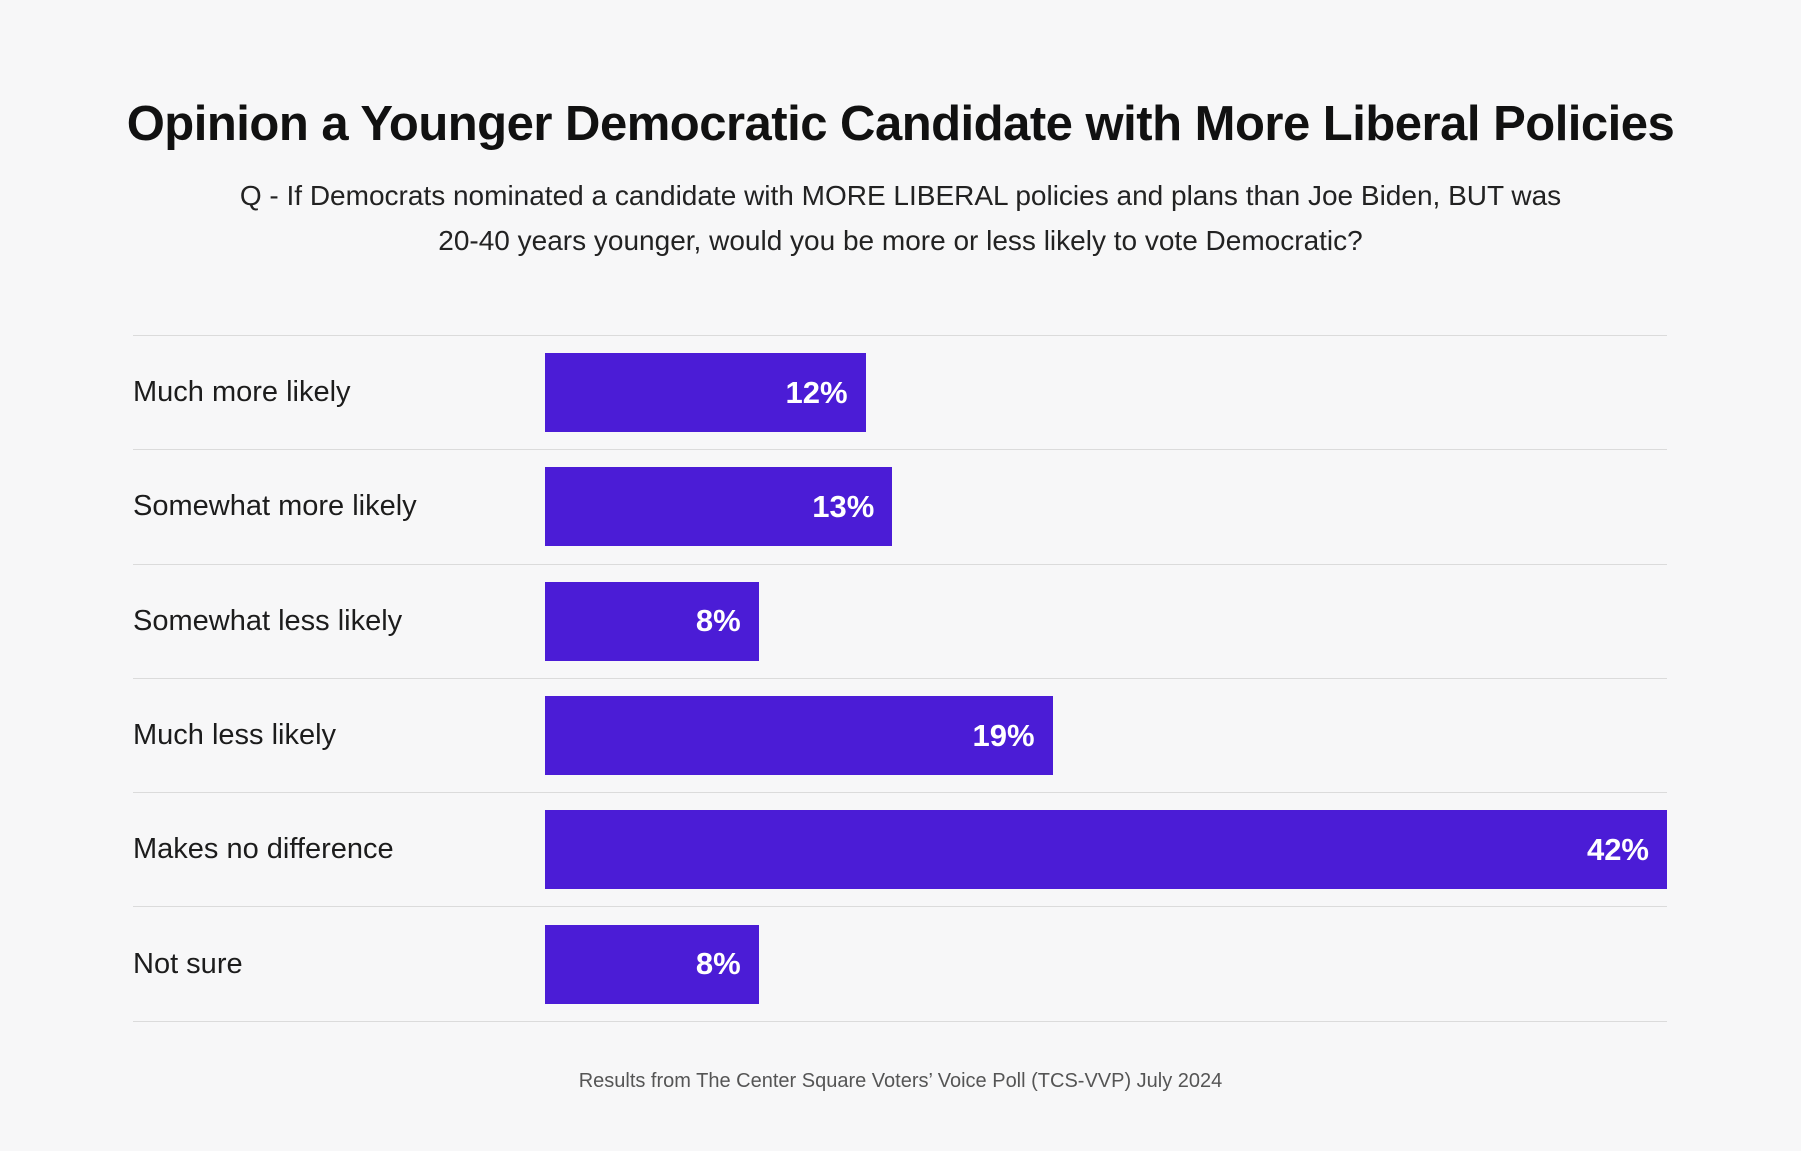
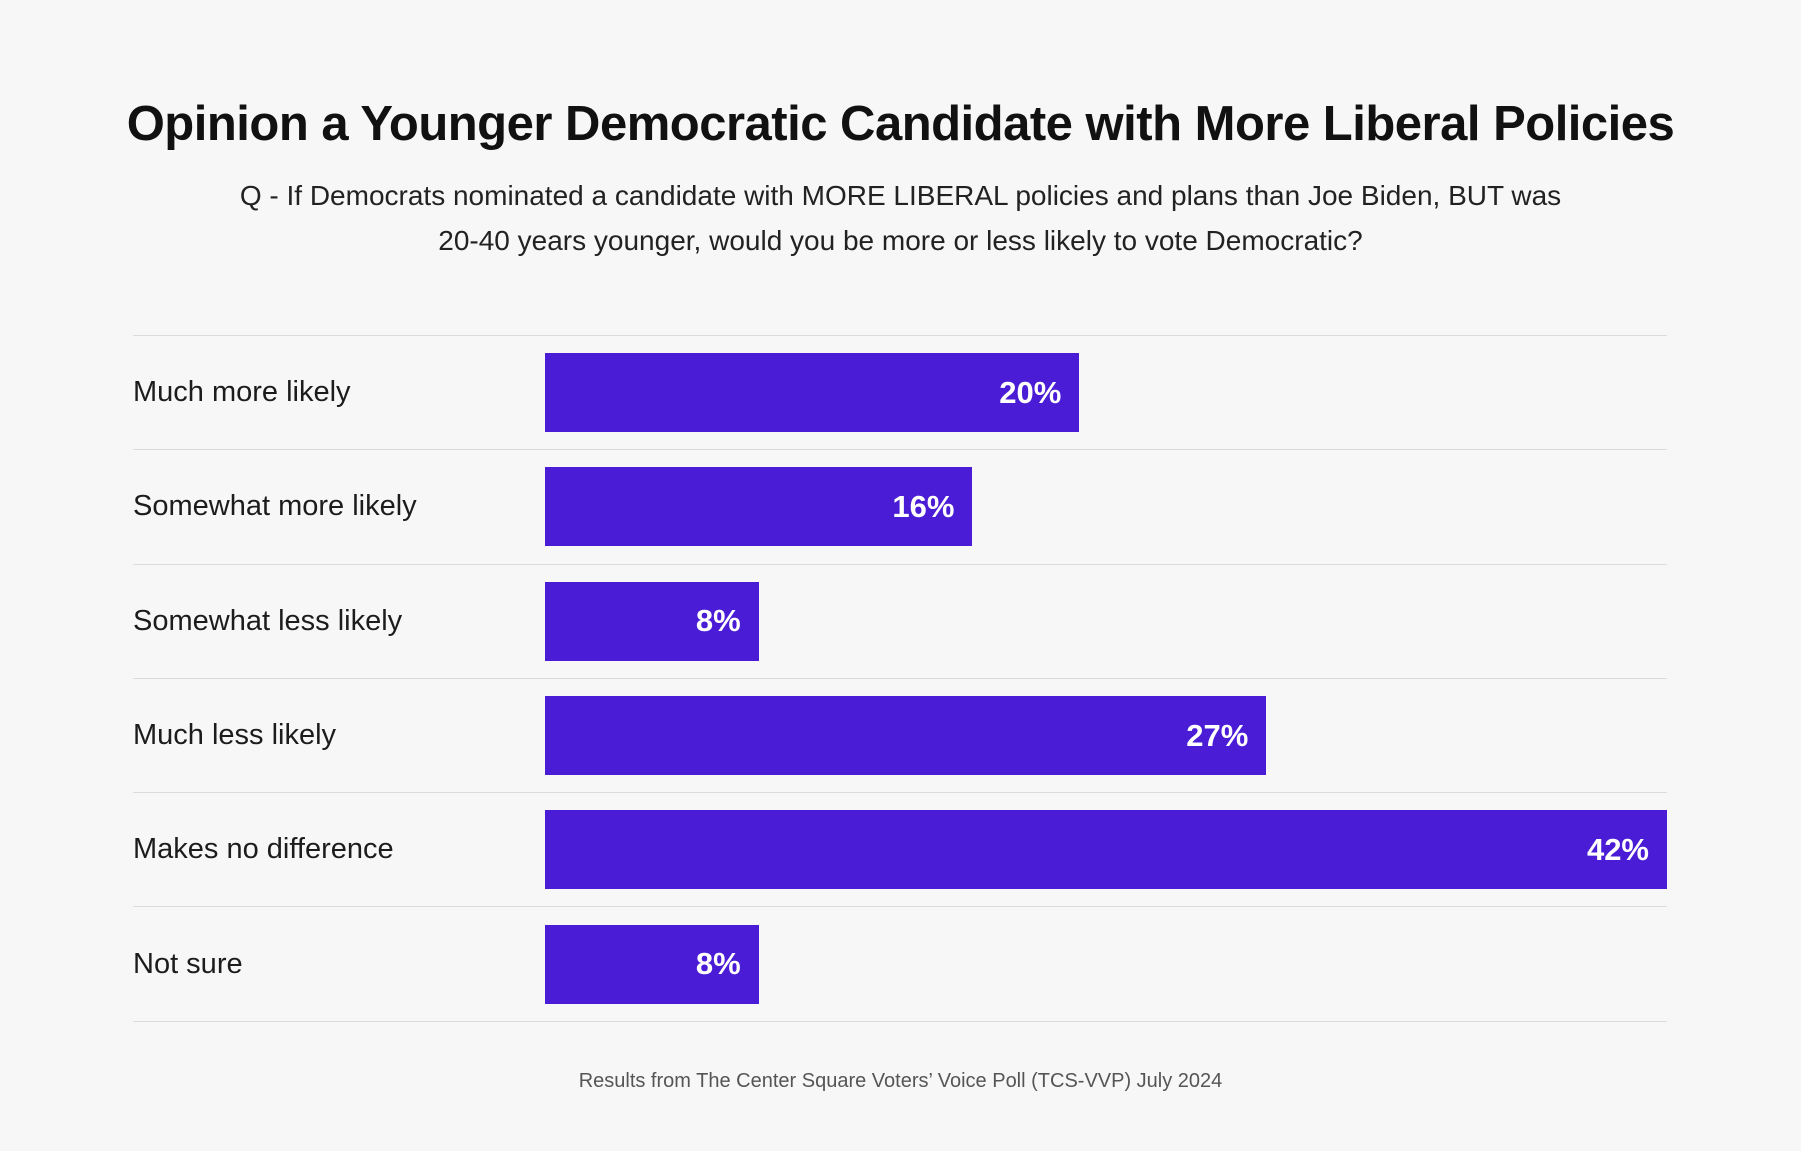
Much more likely: 12% -> 20%
Somewhat more likely: 13% -> 16%
Much less likely: 19% -> 27%
